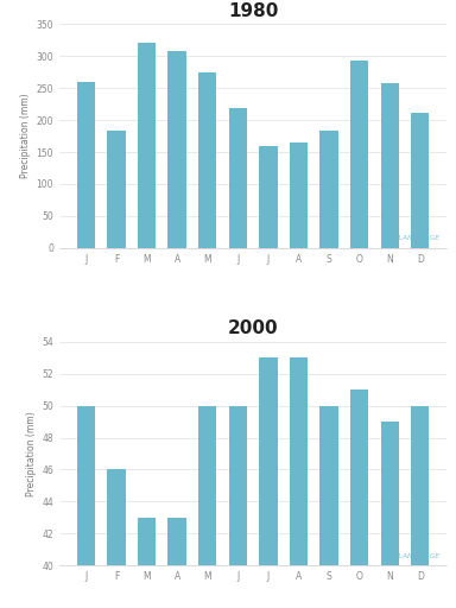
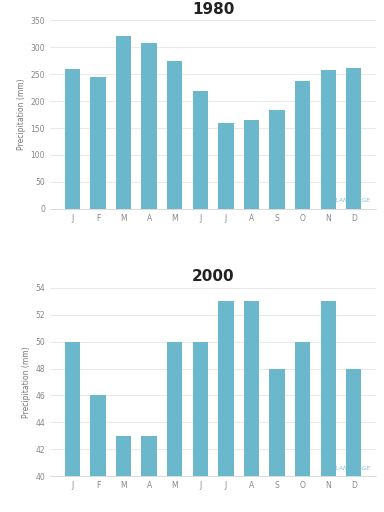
1980/F: 184 -> 245
1980/O: 294 -> 238
1980/D: 212 -> 262
2000/S: 50 -> 48
2000/O: 51 -> 50
2000/N: 49 -> 53
2000/D: 50 -> 48
